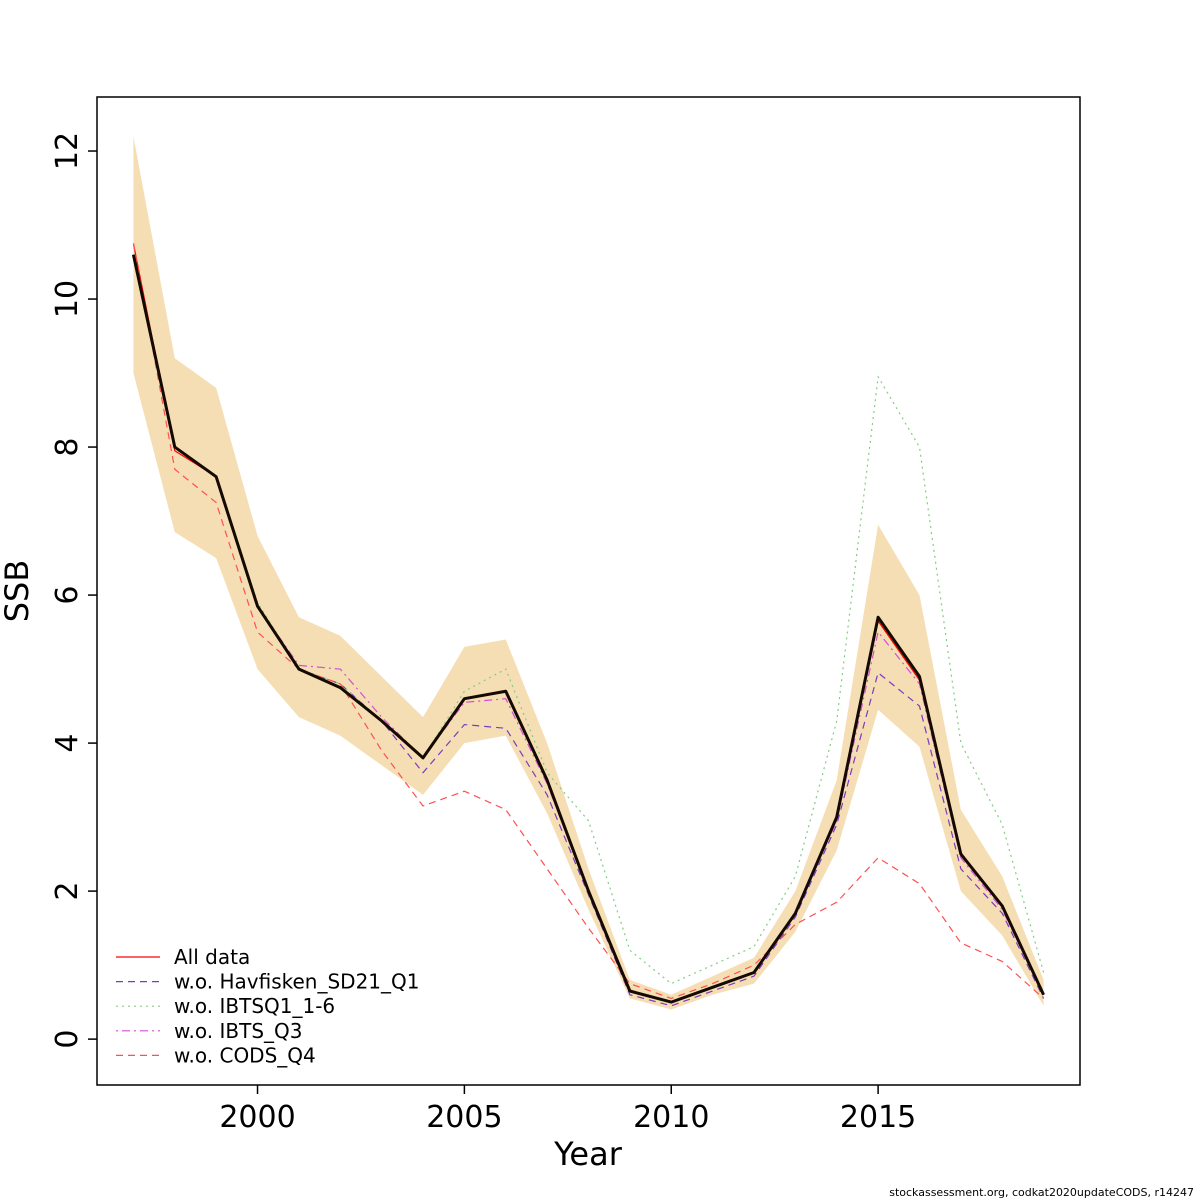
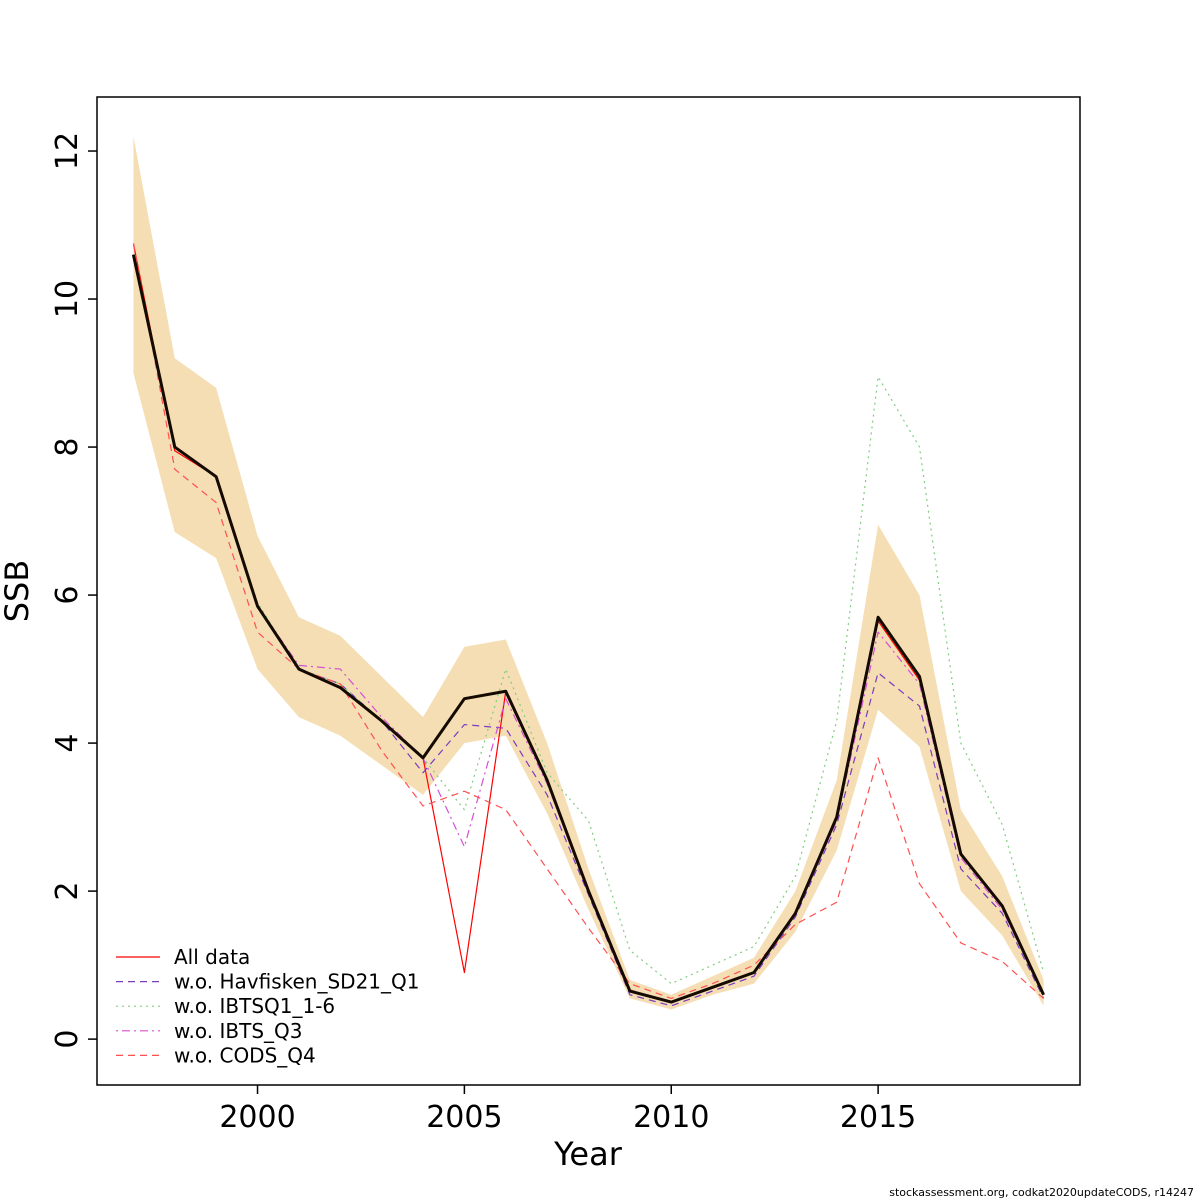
All data/2005: 4.6 -> 0.9
w.o. IBTSQ1_1-6/2005: 4.7 -> 3.1
w.o. IBTS_Q3/2005: 4.5 -> 2.6
w.o. CODS_Q4/2015: 2.5 -> 3.8
